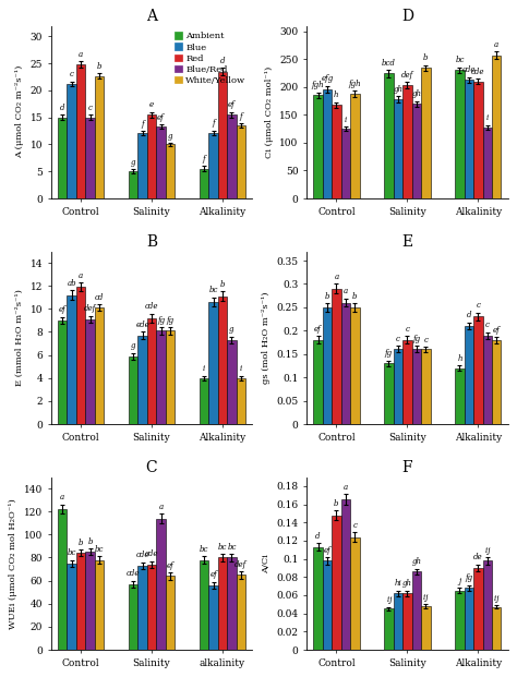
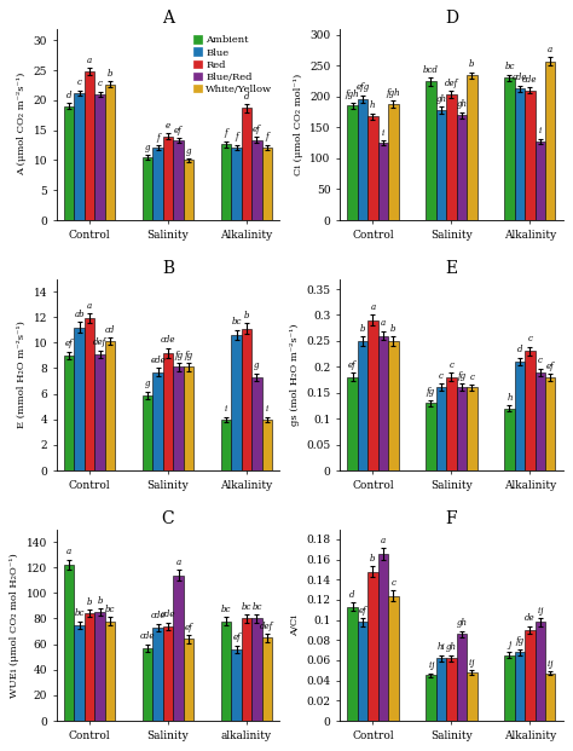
A/Ambient/Control: 15.0 -> 19.0
A/Blue/Red/Control: 15.0 -> 21.0
A/Ambient/Salinity: 5.0 -> 10.5
A/Red/Salinity: 15.5 -> 14.0
A/Ambient/Alkalinity: 5.5 -> 12.7
A/Red/Alkalinity: 23.5 -> 18.7
A/Blue/Red/Alkalinity: 15.5 -> 13.4
A/White/Yellow/Alkalinity: 13.5 -> 12.2
